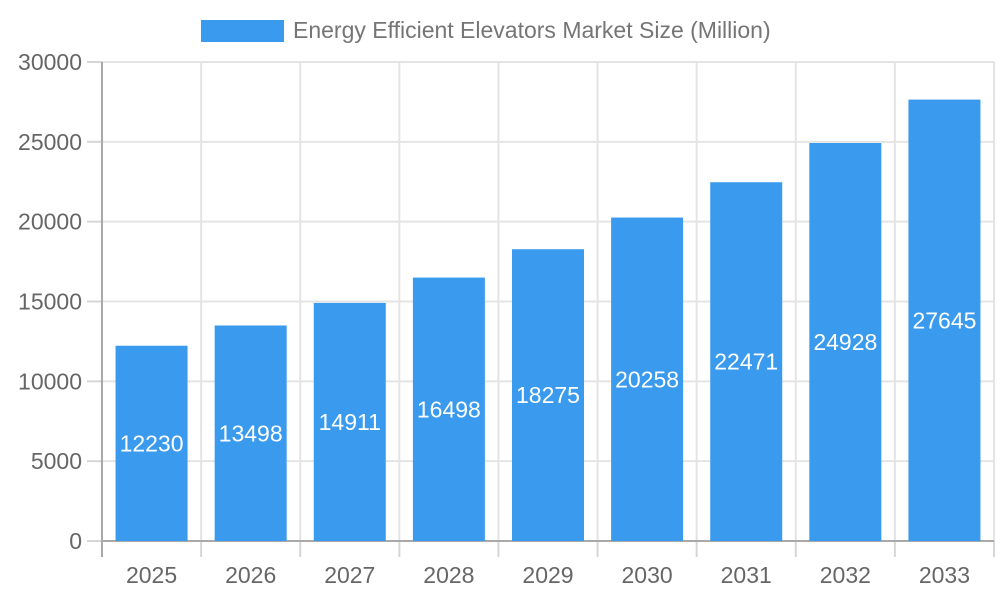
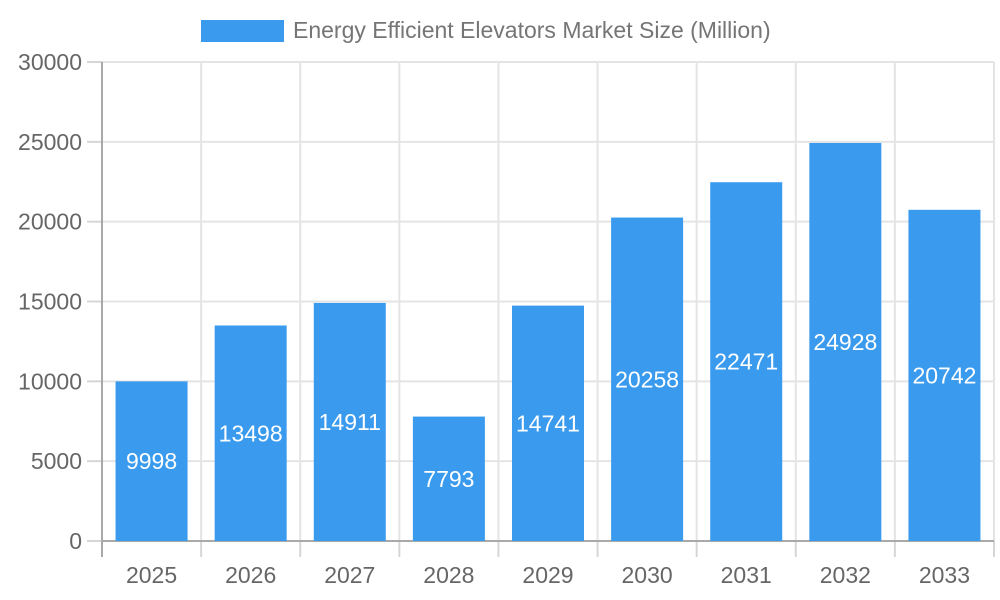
2025: 12230 -> 9998
2028: 16498 -> 7793
2029: 18275 -> 14741
2033: 27645 -> 20742
